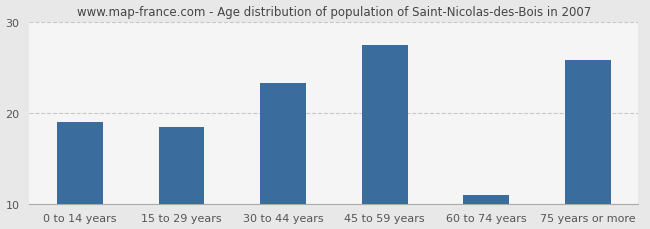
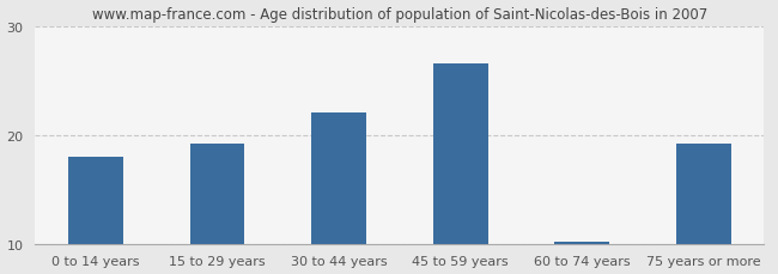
0 to 14 years: 19.0 -> 18.0
15 to 29 years: 18.4 -> 19.2
30 to 44 years: 23.2 -> 22.0
45 to 59 years: 27.4 -> 26.5
60 to 74 years: 11.0 -> 10.2
75 years or more: 25.8 -> 19.2
